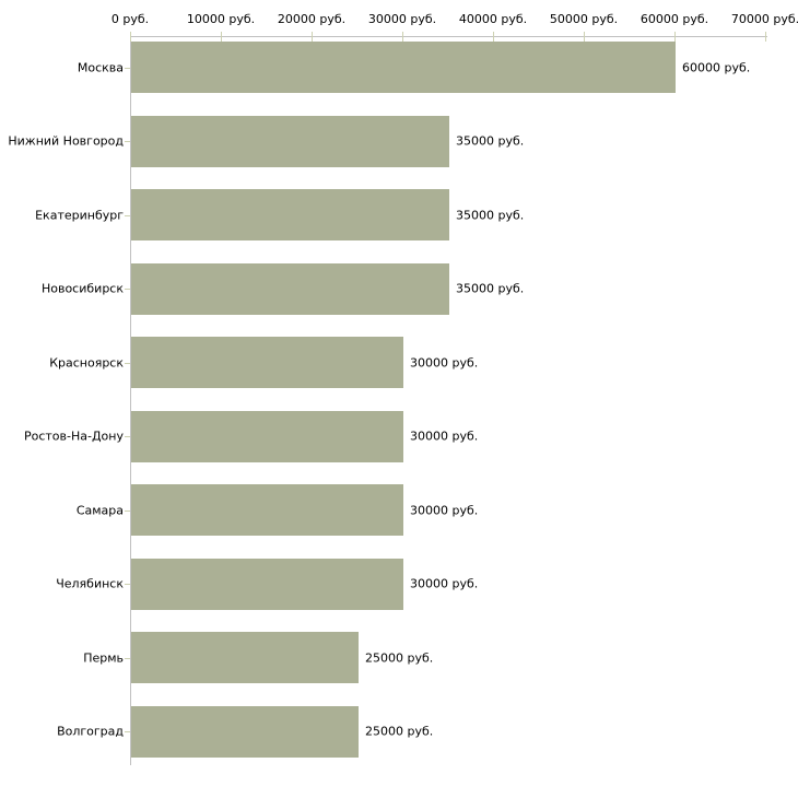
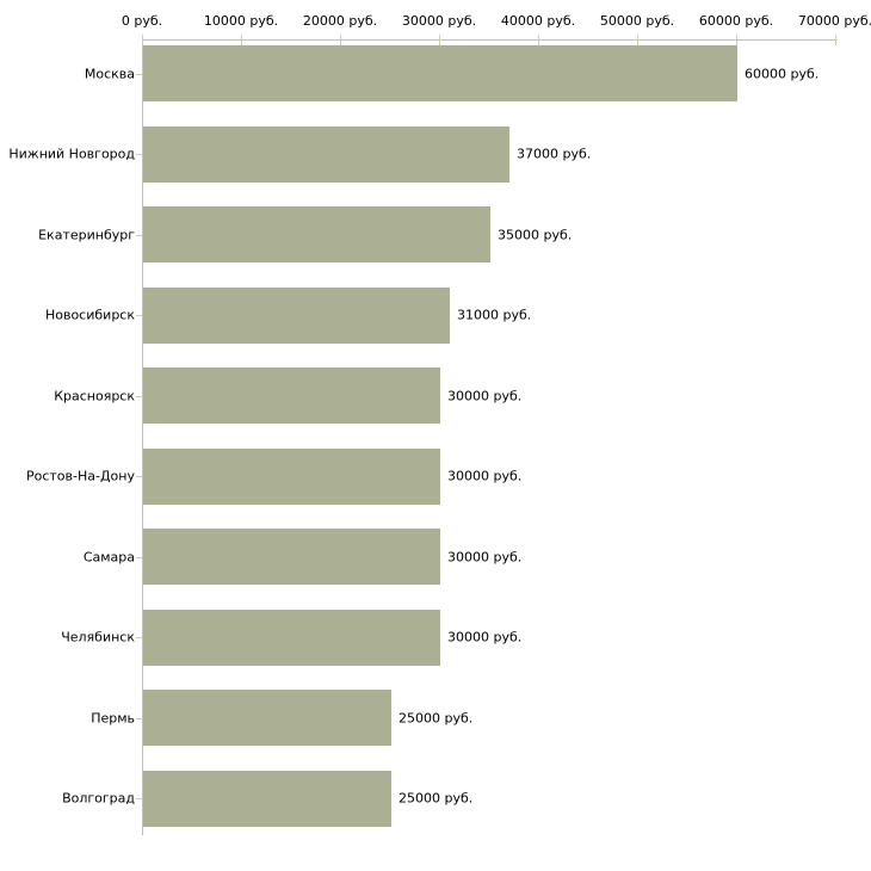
Нижний Новгород: 35000 -> 37000
Новосибирск: 35000 -> 31000
